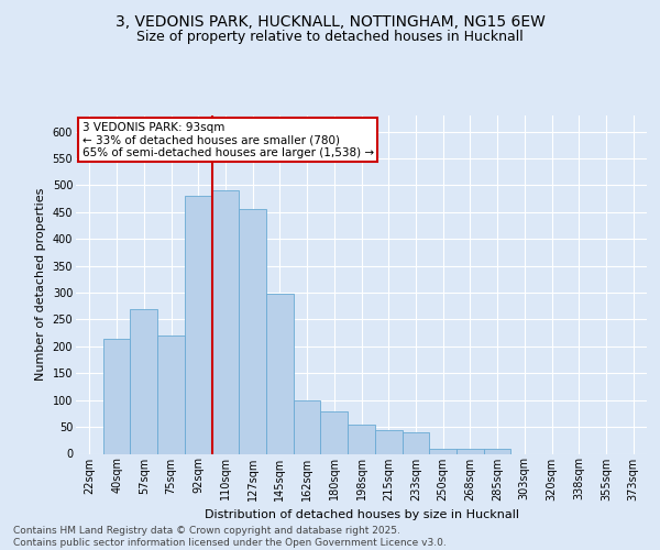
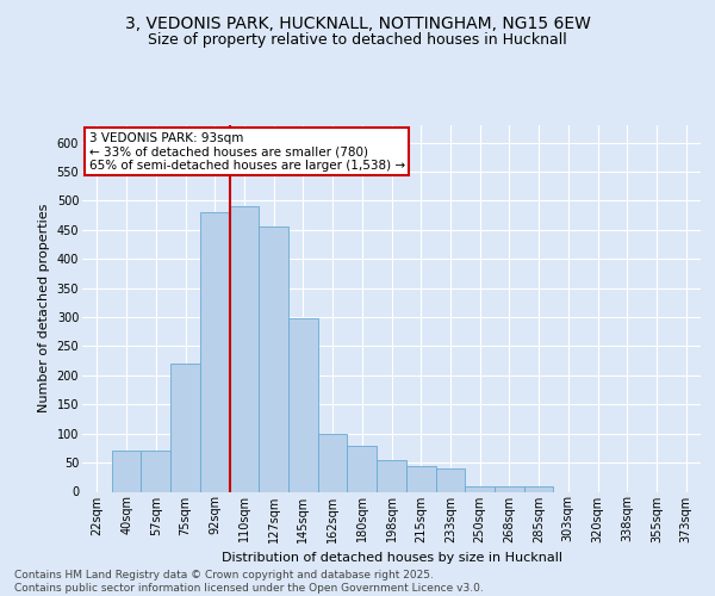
40sqm: 215 -> 70
57sqm: 270 -> 70
